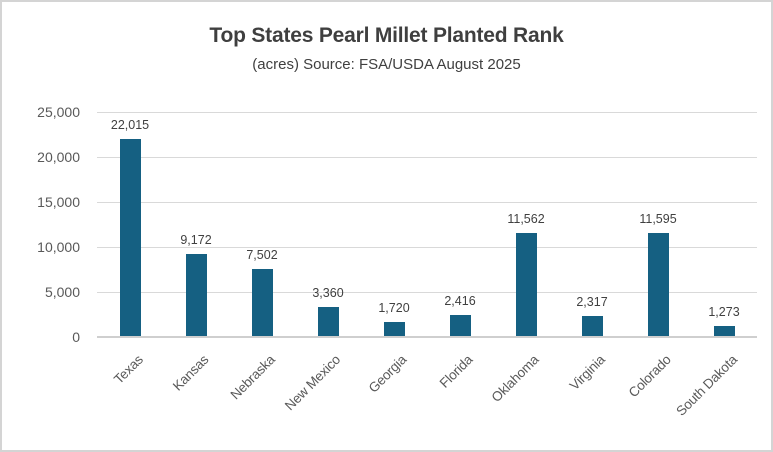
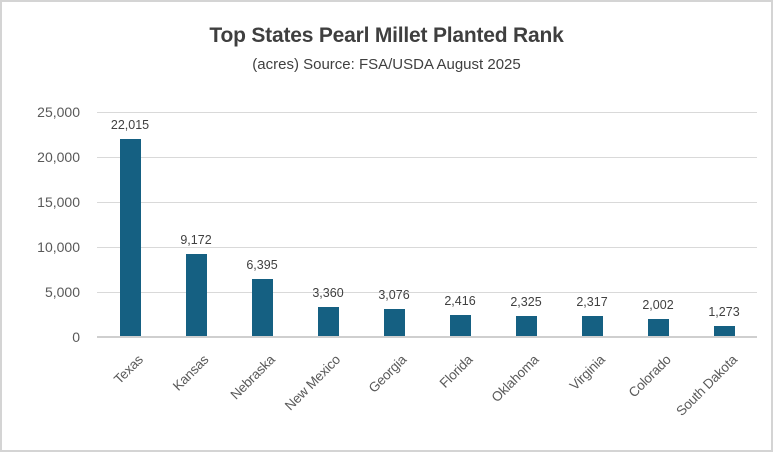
Nebraska: 7,502 -> 6,395
Georgia: 1,720 -> 3,076
Oklahoma: 11,562 -> 2,325
Colorado: 11,595 -> 2,002
